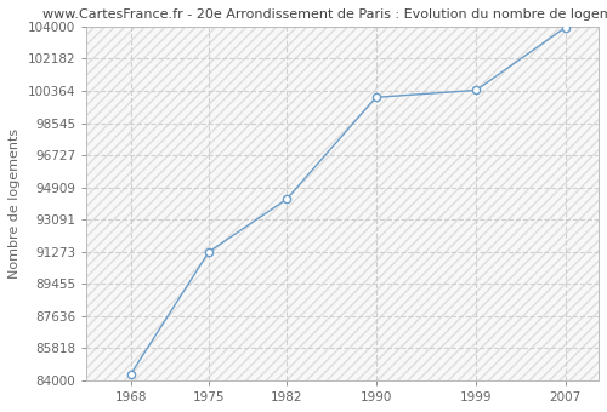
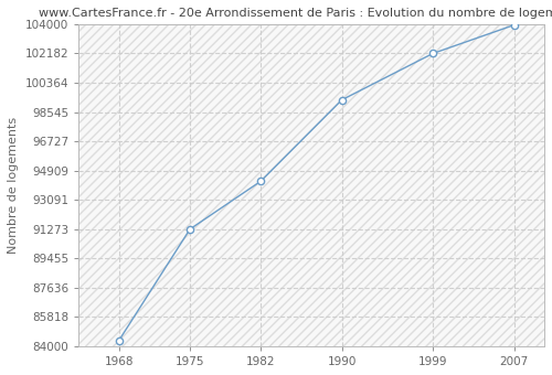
1990: 100000 -> 99300
1999: 100400 -> 102200
